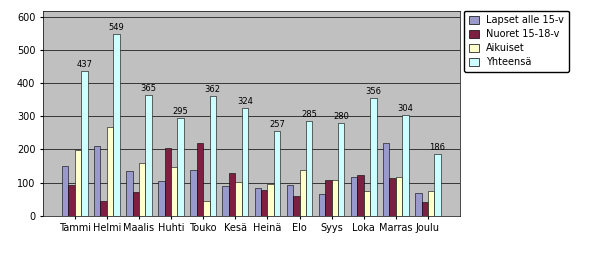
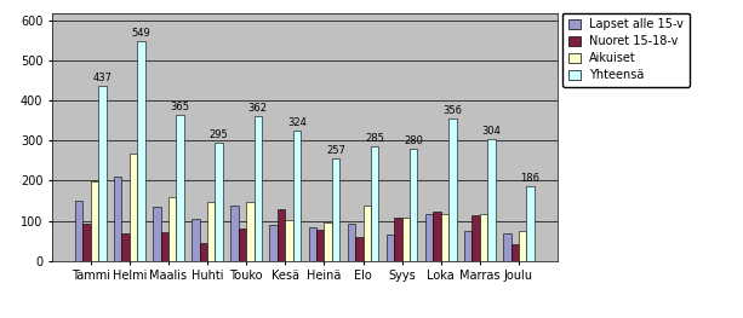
Nuoret 15-18-v/Helmi: 45 -> 68
Nuoret 15-18-v/Huhti: 205 -> 43
Nuoret 15-18-v/Touko: 220 -> 80
Aikuiset/Touko: 45 -> 148
Aikuiset/Loka: 75 -> 118
Lapset alle 15-v/Marras: 220 -> 75
